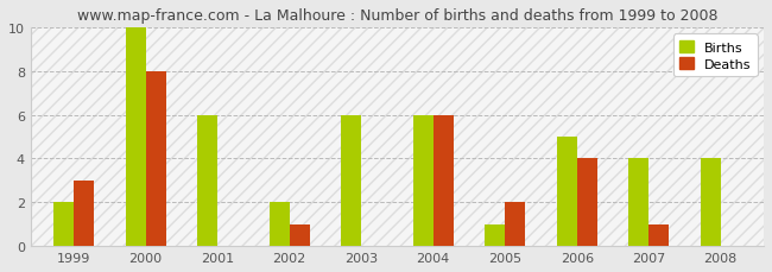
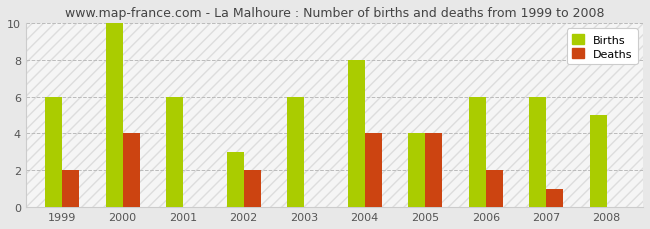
Births/1999: 2 -> 6
Deaths/1999: 3 -> 2
Deaths/2000: 8 -> 4
Births/2002: 2 -> 3
Deaths/2002: 1 -> 2
Births/2004: 6 -> 8
Deaths/2004: 6 -> 4
Births/2005: 1 -> 4
Deaths/2005: 2 -> 4
Births/2006: 5 -> 6
Deaths/2006: 4 -> 2
Births/2007: 4 -> 6
Births/2008: 4 -> 5
